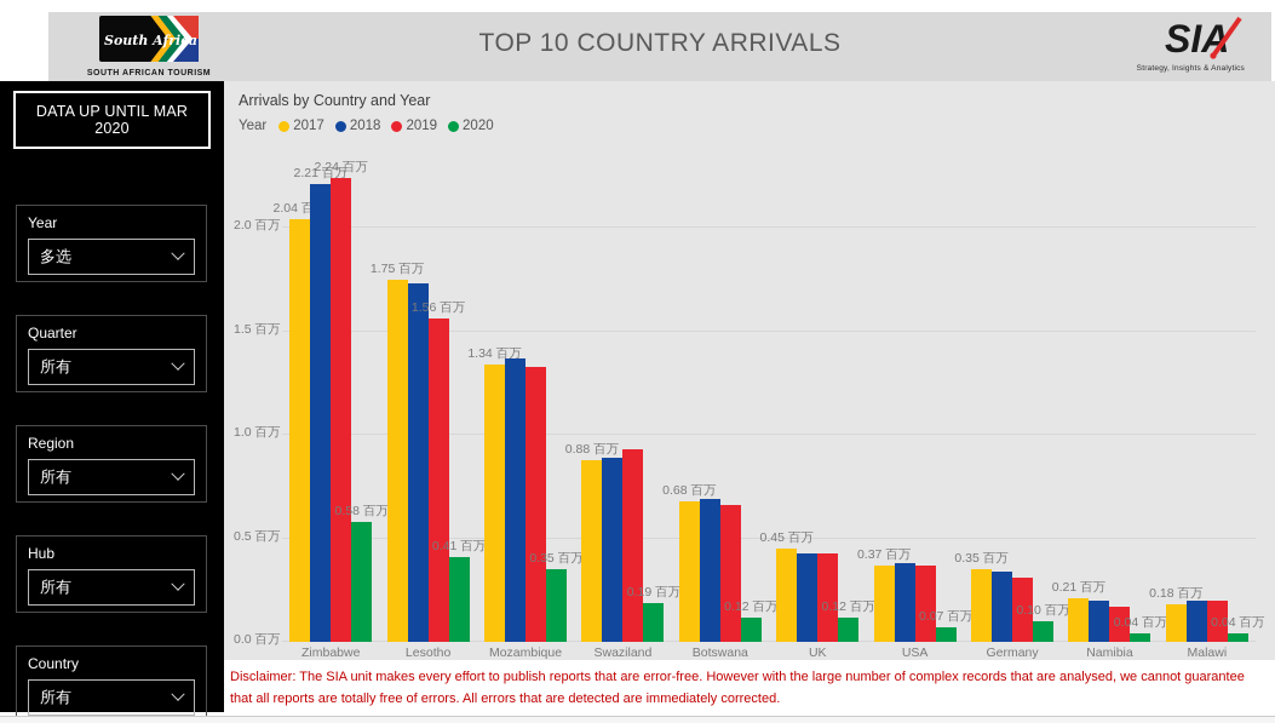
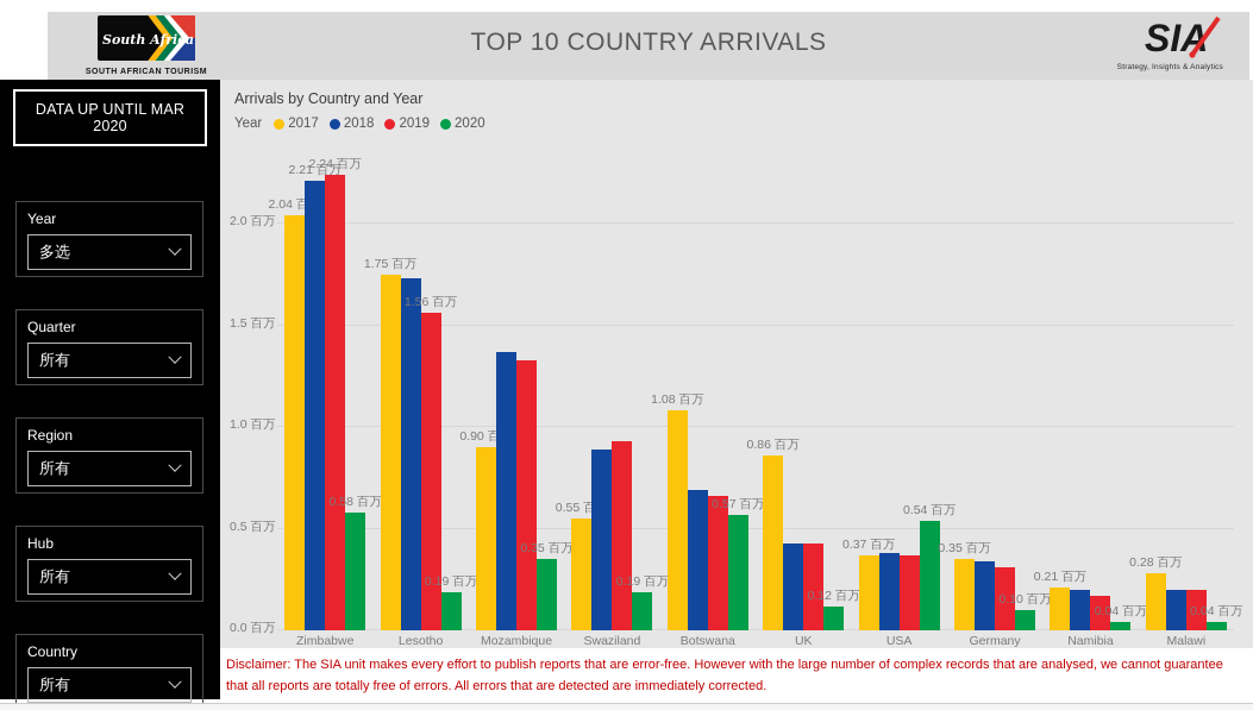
2020/Lesotho: 0.41 -> 0.19
2017/Mozambique: 1.34 -> 0.90
2017/Swaziland: 0.88 -> 0.55
2017/Botswana: 0.68 -> 1.08
2020/Botswana: 0.12 -> 0.57
2017/UK: 0.45 -> 0.86
2020/USA: 0.07 -> 0.54
2017/Malawi: 0.18 -> 0.28
